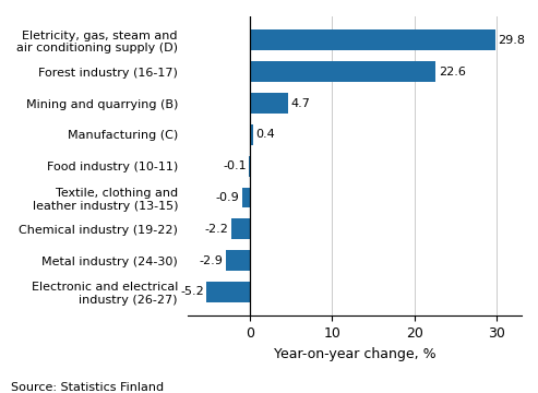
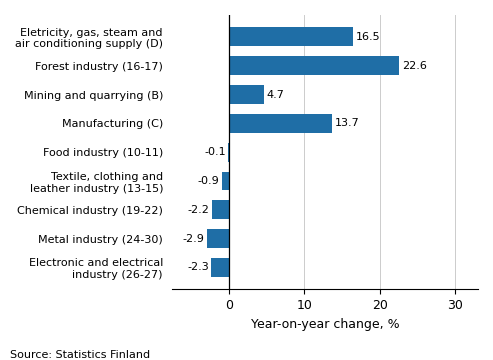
Eletricity, gas, steam and air conditioning supply (D): 29.8 -> 16.5
Manufacturing (C): 0.4 -> 13.7
Electronic and electrical industry (26-27): -5.2 -> -2.3
